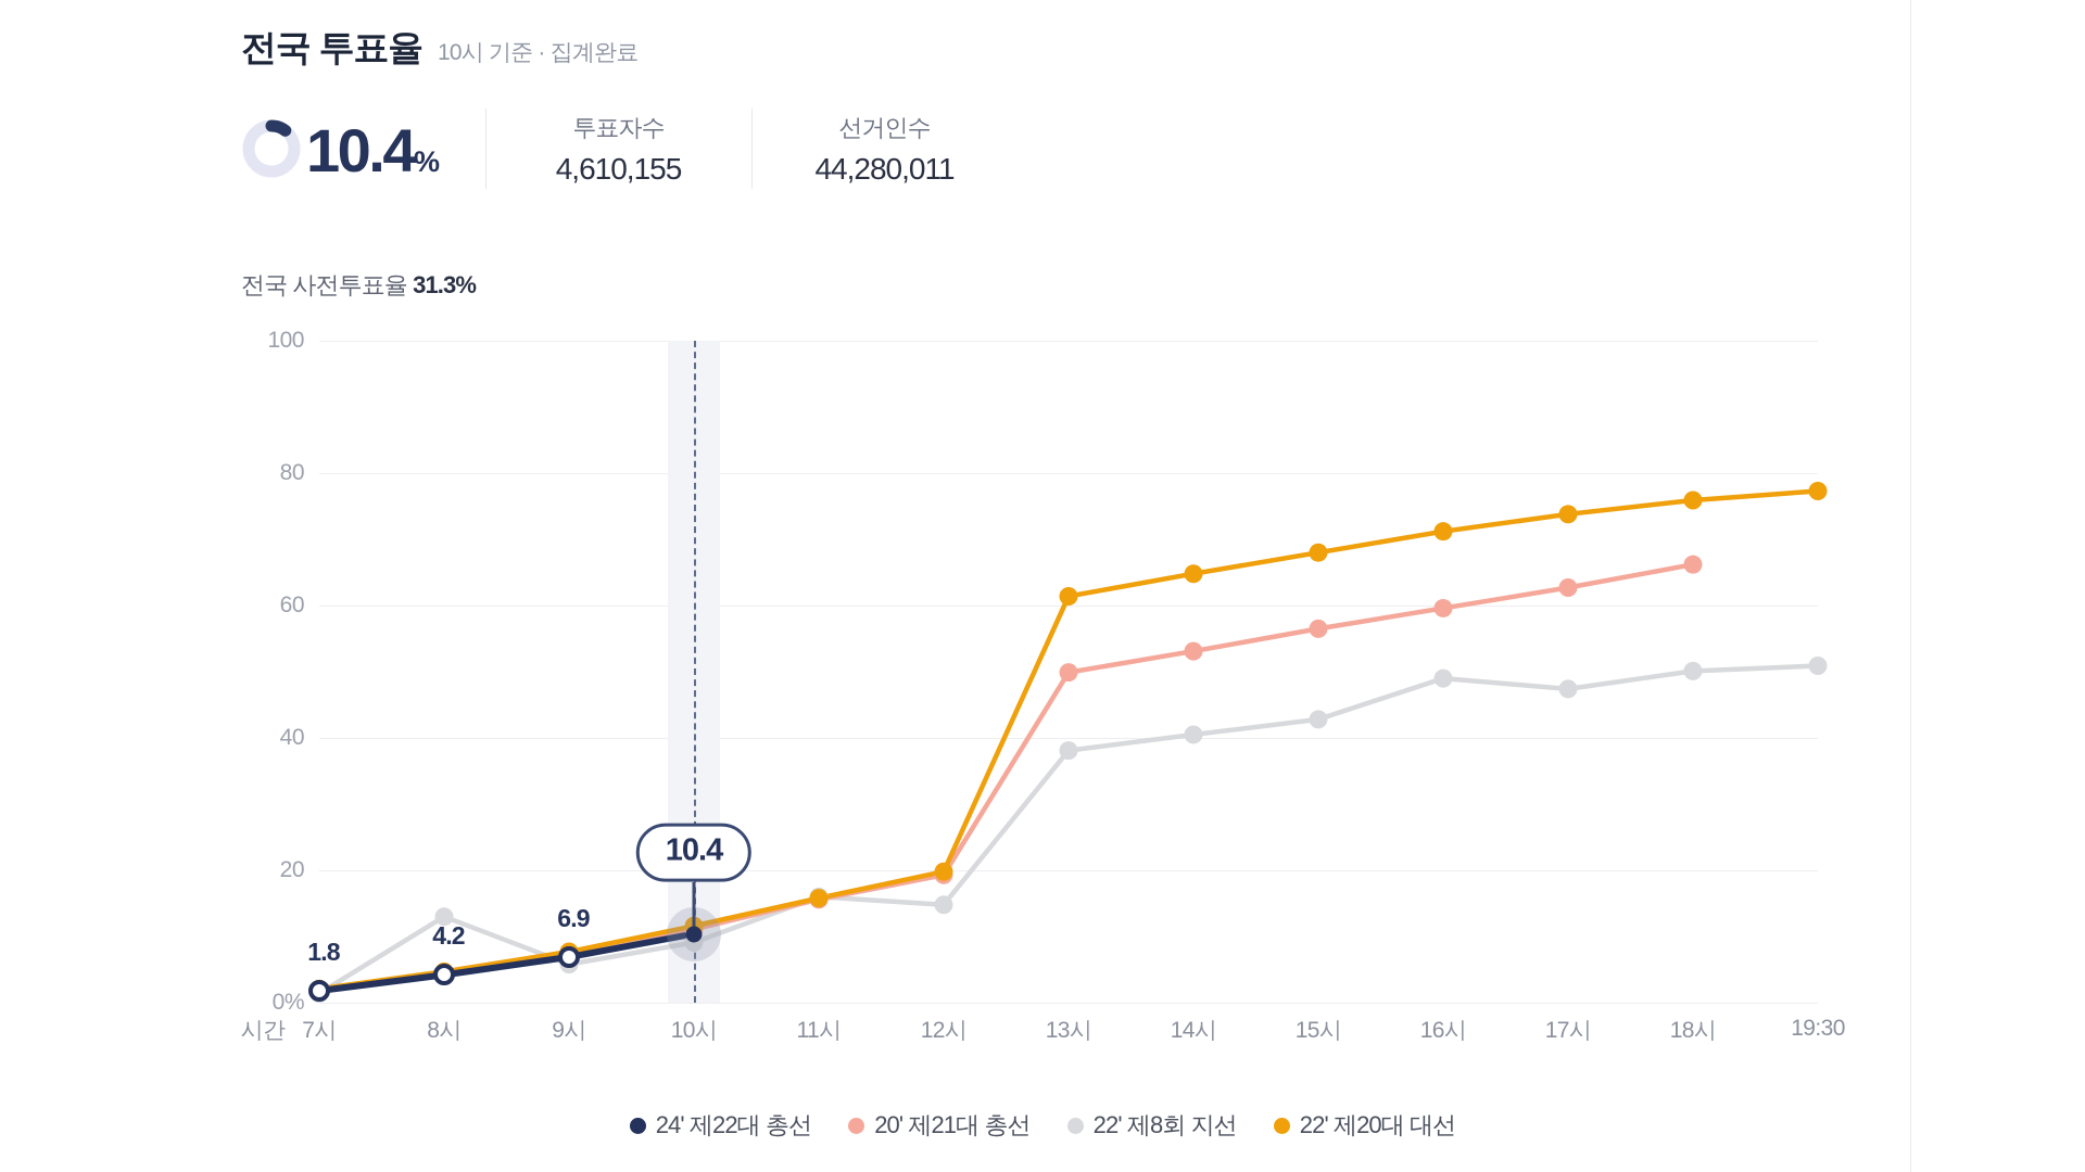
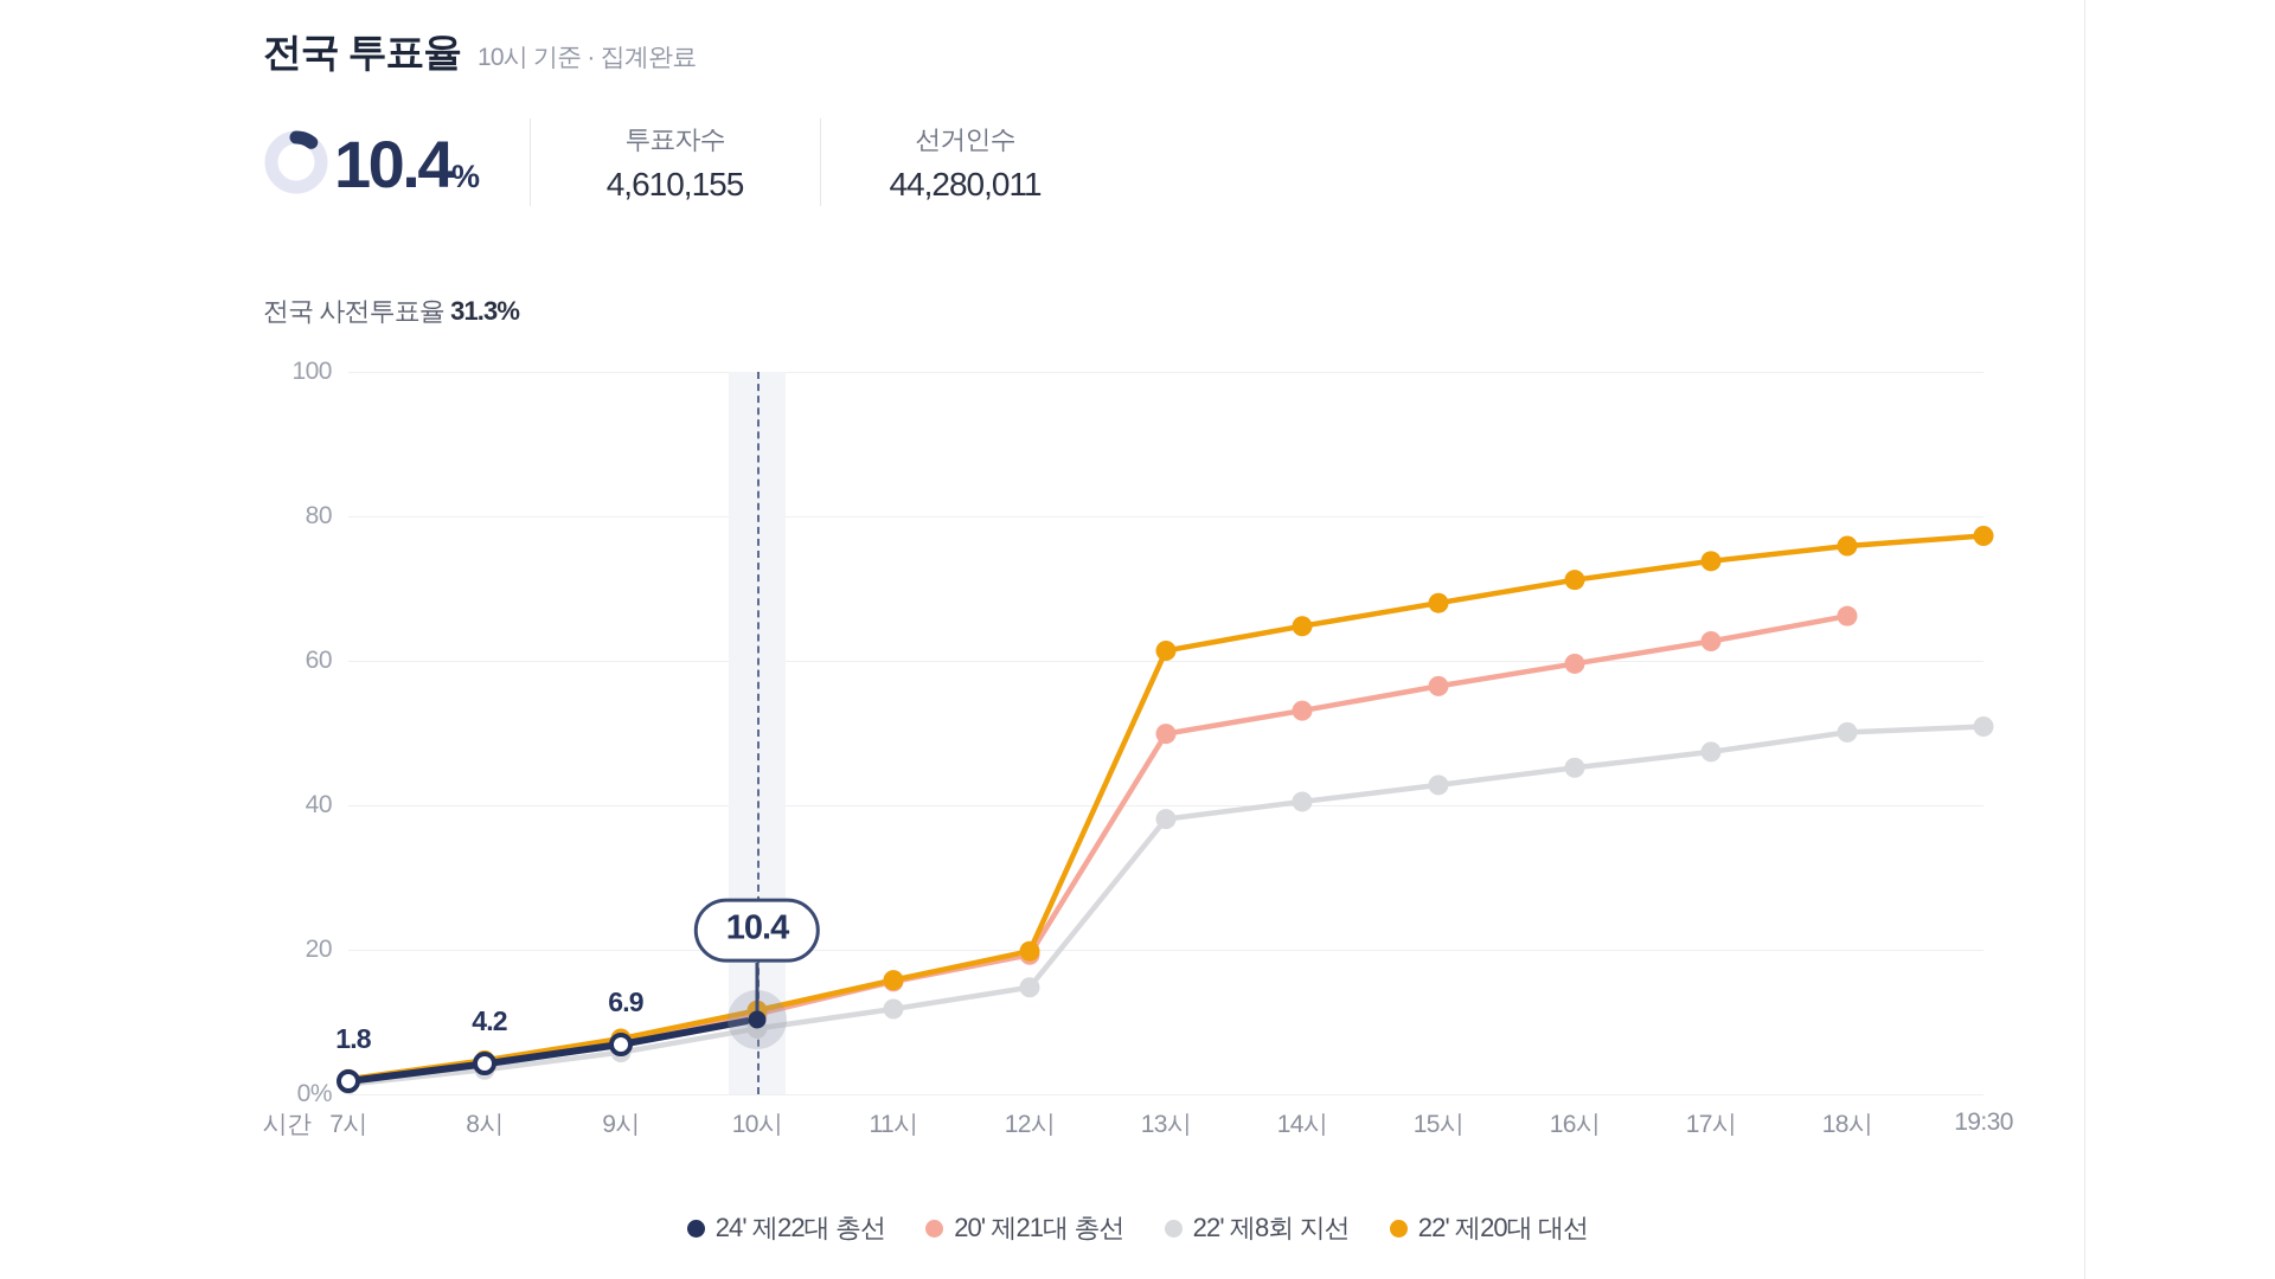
22' 제8회 지선/8시: 13 -> 3
22' 제8회 지선/11시: 16 -> 12
22' 제8회 지선/16시: 49 -> 45
